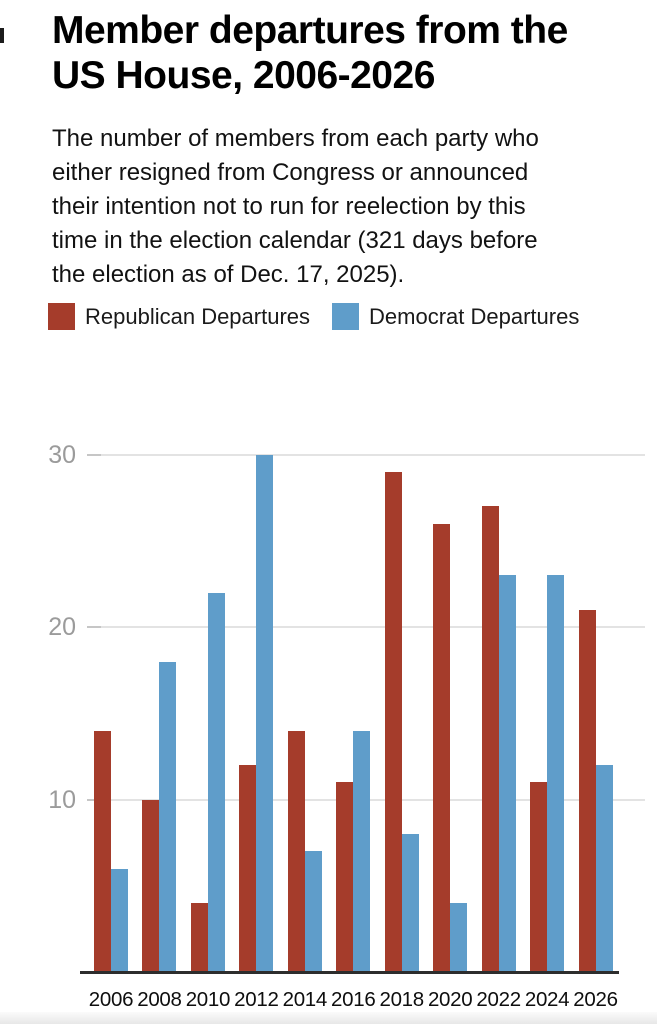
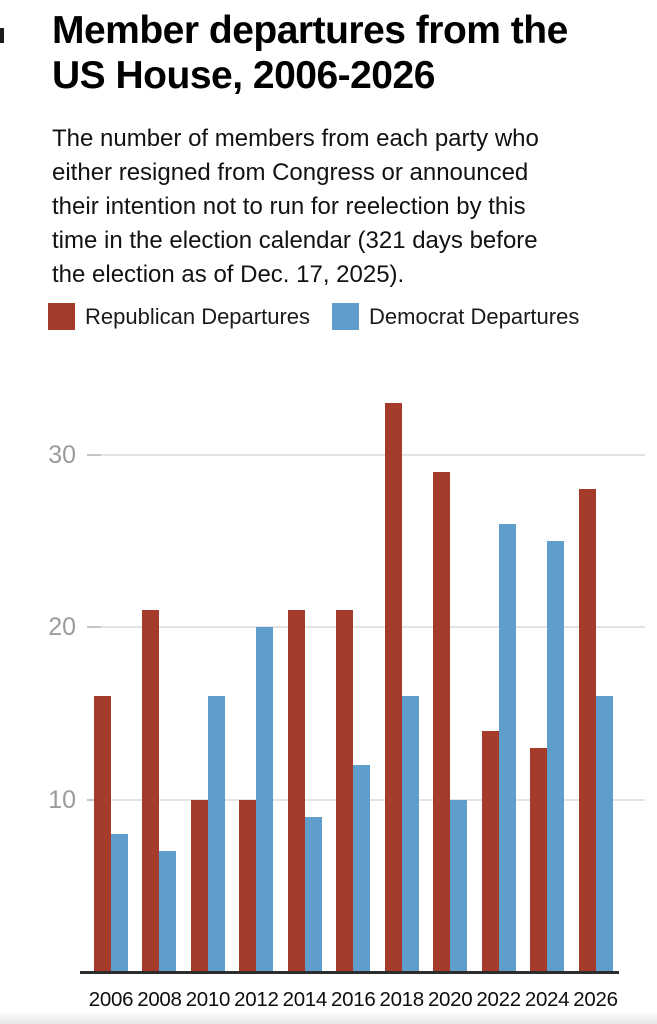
Republican Departures/2006: 14 -> 16
Democrat Departures/2006: 6 -> 8
Republican Departures/2008: 10 -> 21
Democrat Departures/2008: 18 -> 7
Republican Departures/2010: 4 -> 10
Democrat Departures/2010: 22 -> 16
Republican Departures/2012: 12 -> 10
Democrat Departures/2012: 30 -> 20
Republican Departures/2014: 14 -> 21
Democrat Departures/2014: 7 -> 9
Republican Departures/2016: 11 -> 21
Democrat Departures/2016: 14 -> 12
Republican Departures/2018: 29 -> 33
Democrat Departures/2018: 8 -> 16
Republican Departures/2020: 26 -> 29
Democrat Departures/2020: 4 -> 10
Republican Departures/2022: 27 -> 14
Democrat Departures/2022: 23 -> 26
Republican Departures/2024: 11 -> 13
Democrat Departures/2024: 23 -> 25
Republican Departures/2026: 21 -> 28
Democrat Departures/2026: 12 -> 16
